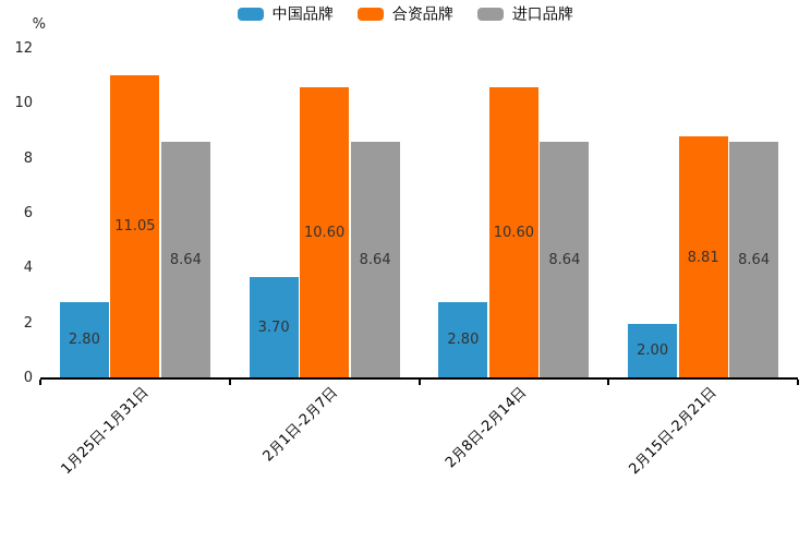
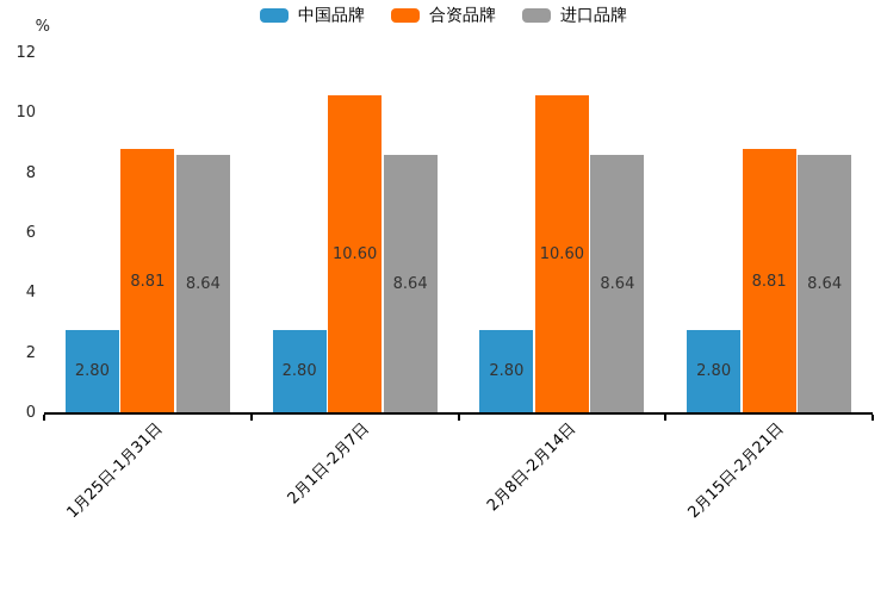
合资品牌/1月25日-1月31日: 11.05 -> 8.81
中国品牌/2月1日-2月7日: 3.70 -> 2.80
中国品牌/2月15日-2月21日: 2.00 -> 2.80
